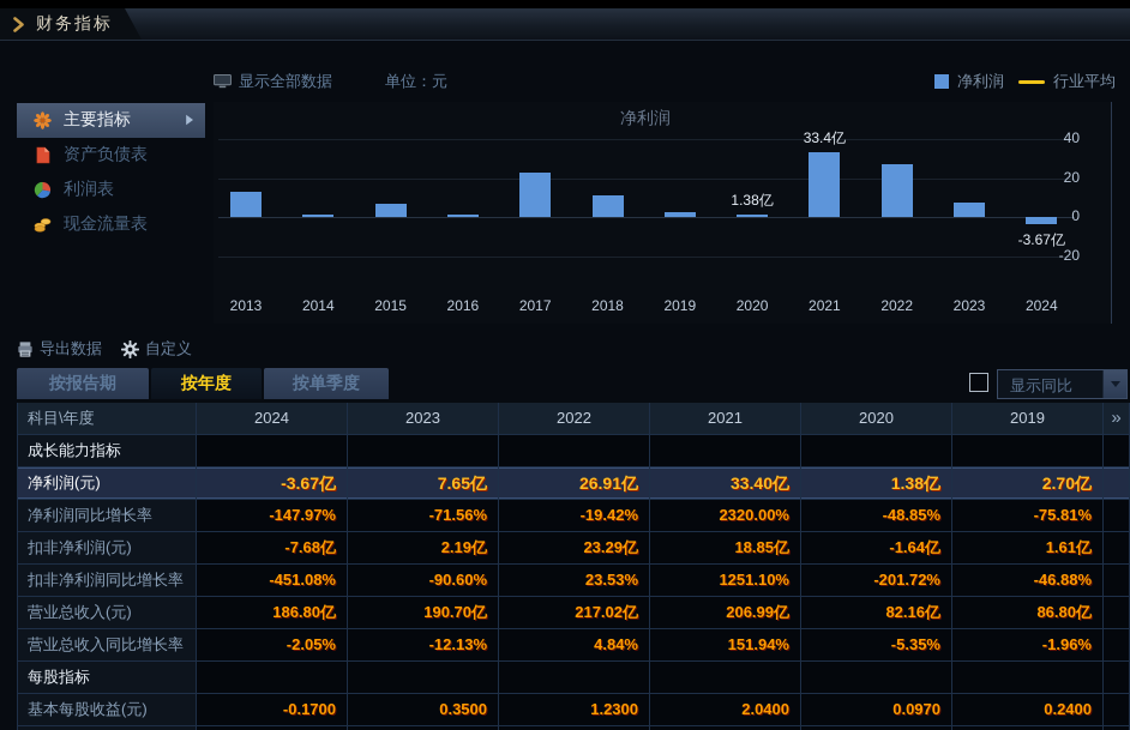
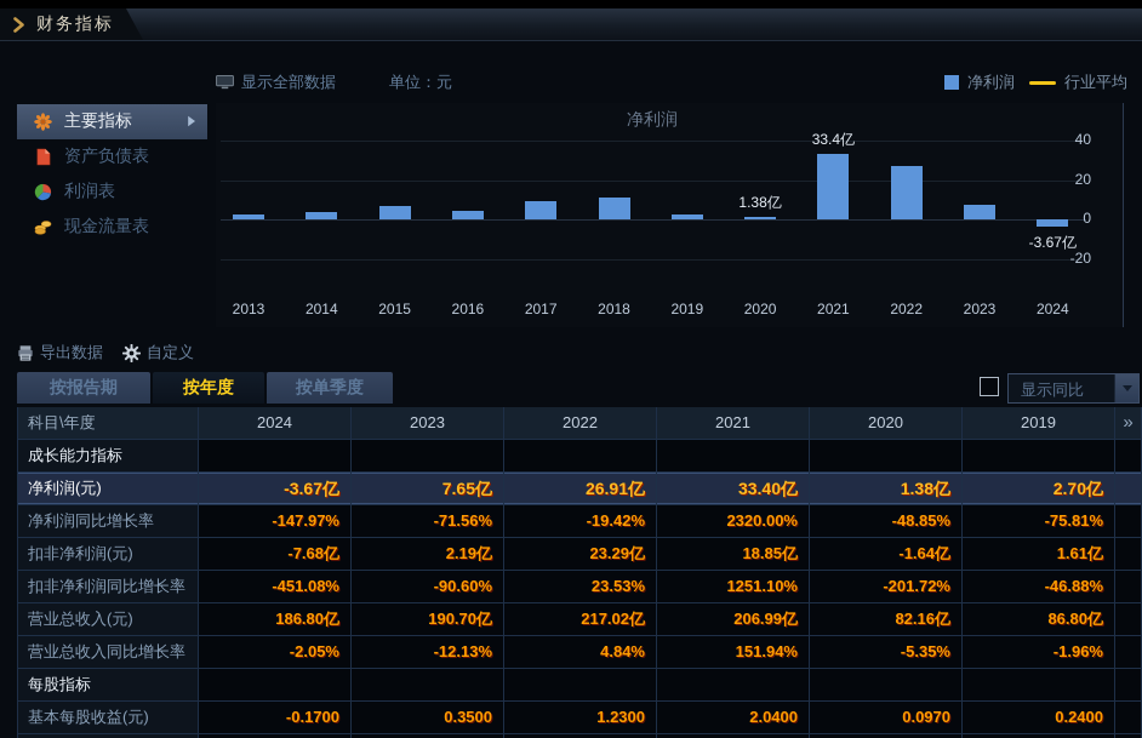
2013: 13 -> 2
2014: 1 -> 4
2016: 1 -> 4
2017: 23 -> 9
